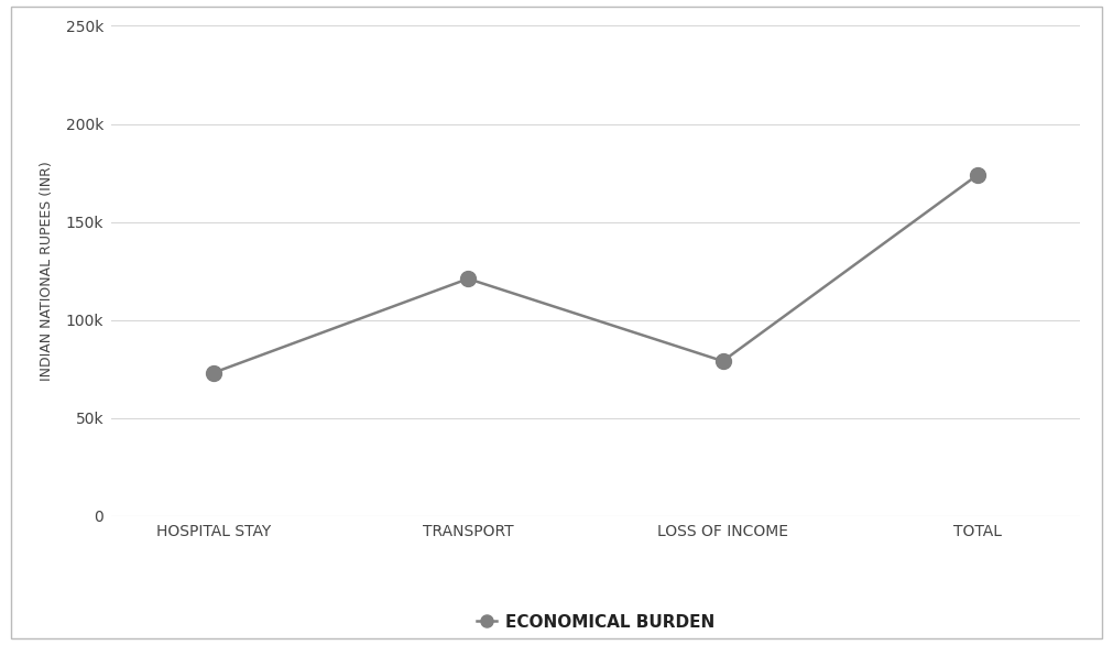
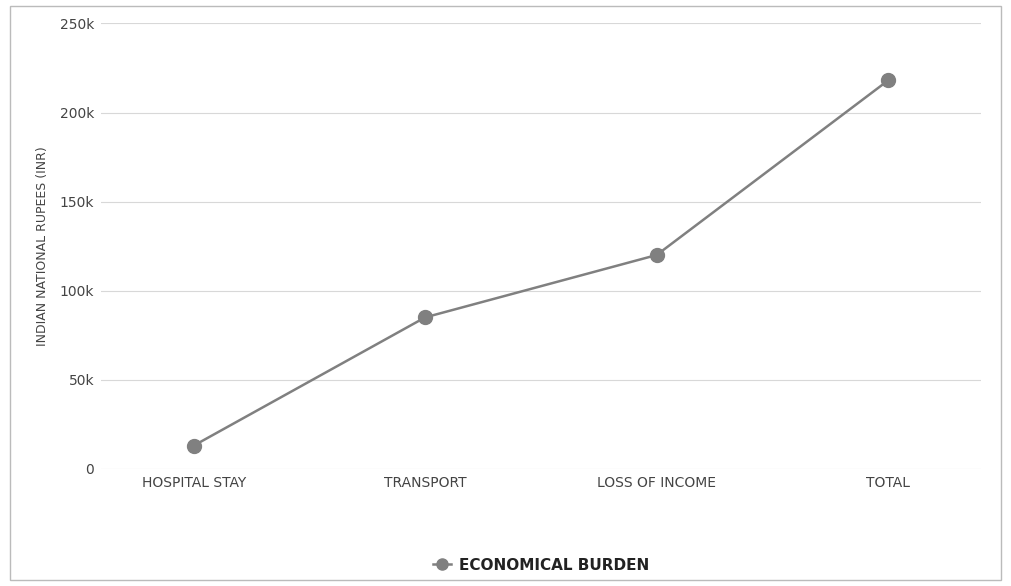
HOSPITAL STAY: 73k -> 13k
TRANSPORT: 121k -> 85k
LOSS OF INCOME: 79k -> 120k
TOTAL: 174k -> 218k
